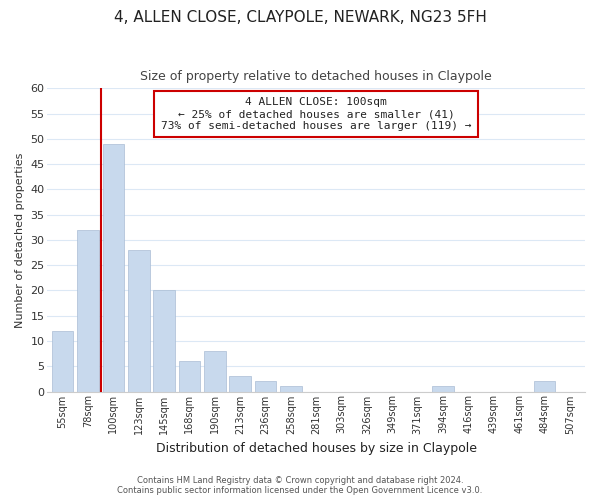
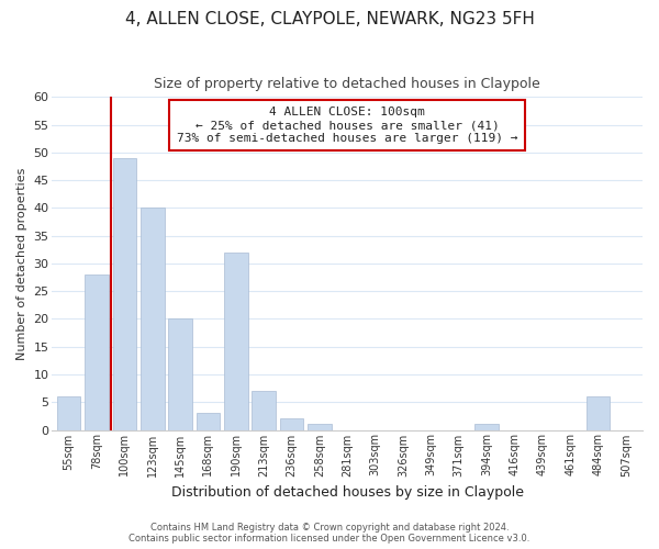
55sqm: 12 -> 6
78sqm: 32 -> 28
123sqm: 28 -> 40
168sqm: 6 -> 3
190sqm: 8 -> 32
213sqm: 3 -> 7
484sqm: 2 -> 6
